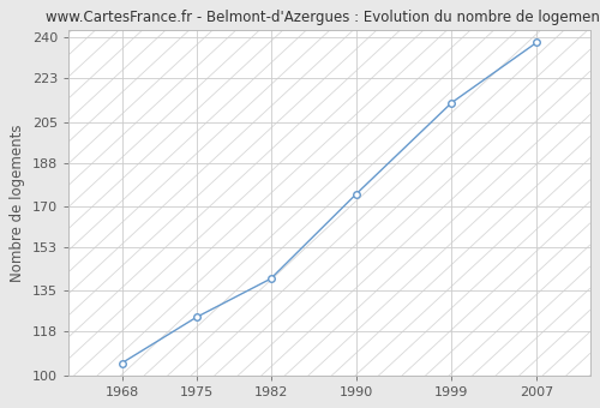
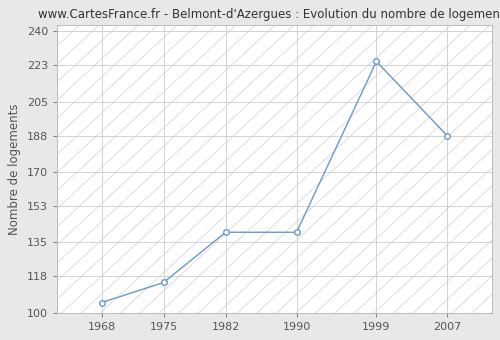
1975: 124 -> 115
1990: 175 -> 140
1999: 213 -> 225
2007: 238 -> 188
